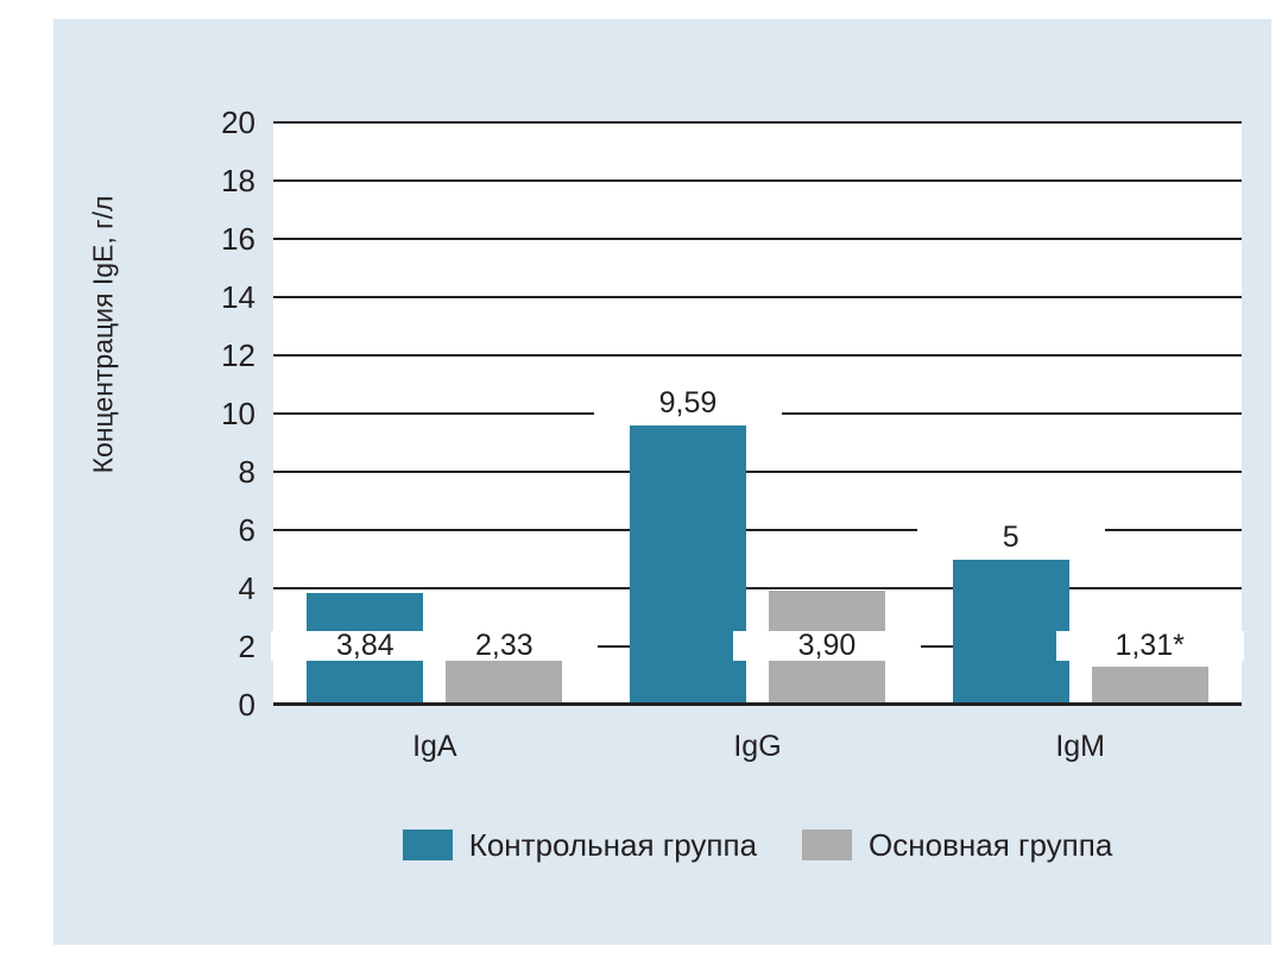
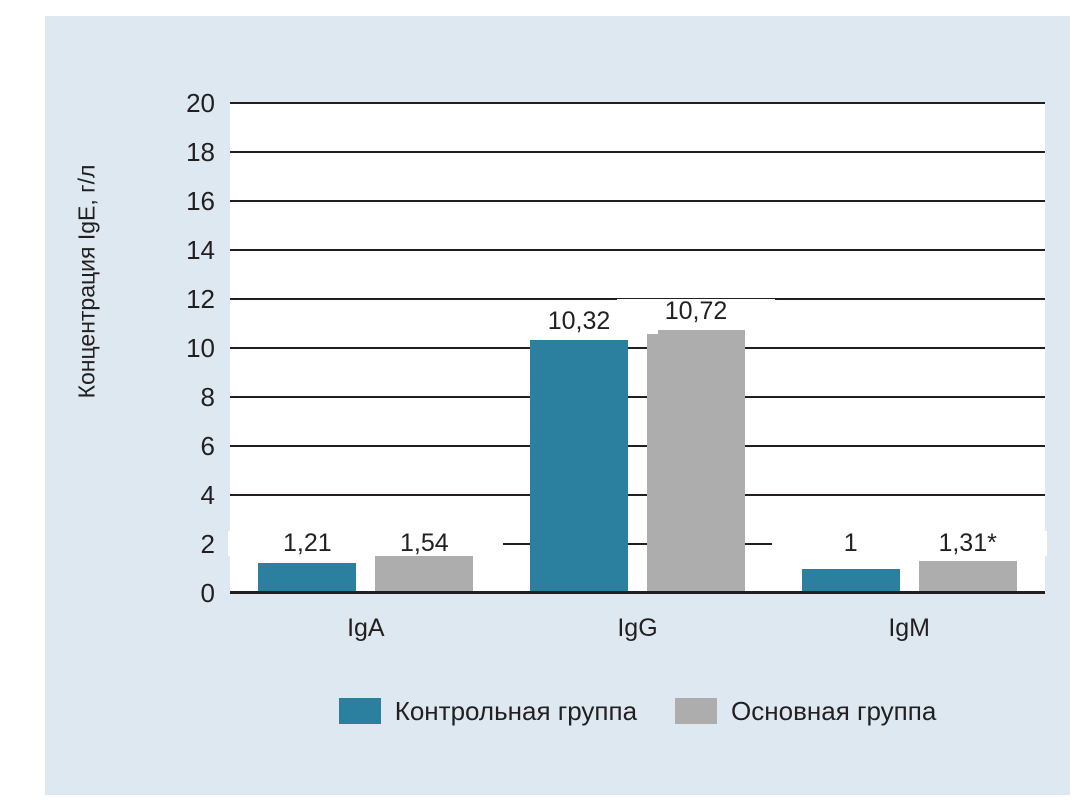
Контрольная группа/IgA: 3,84 -> 1,21
Основная группа/IgA: 2,33 -> 1,54
Контрольная группа/IgG: 9,59 -> 10,32
Основная группа/IgG: 3,90 -> 10,72
Контрольная группа/IgM: 5 -> 1
